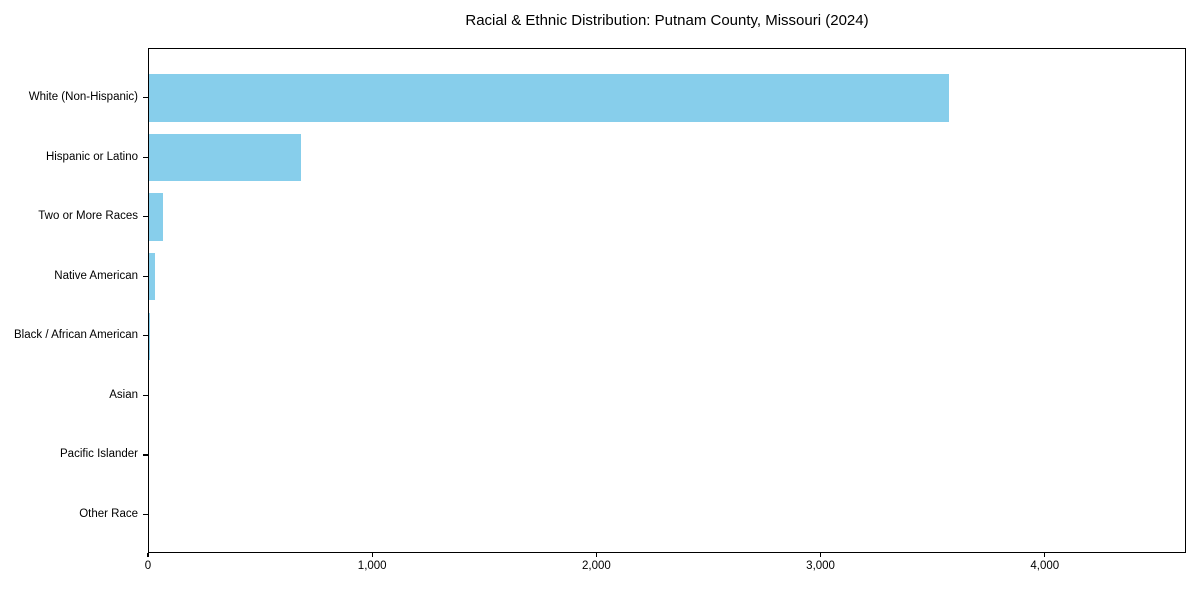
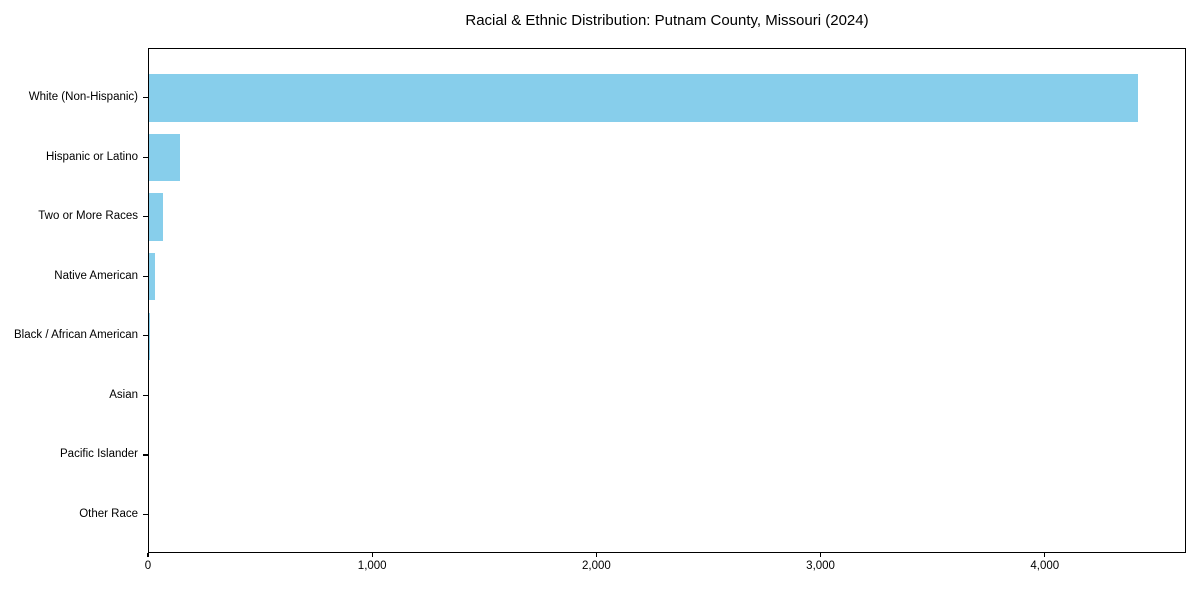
White (Non-Hispanic): 3570 -> 4410
Hispanic or Latino: 680 -> 140
